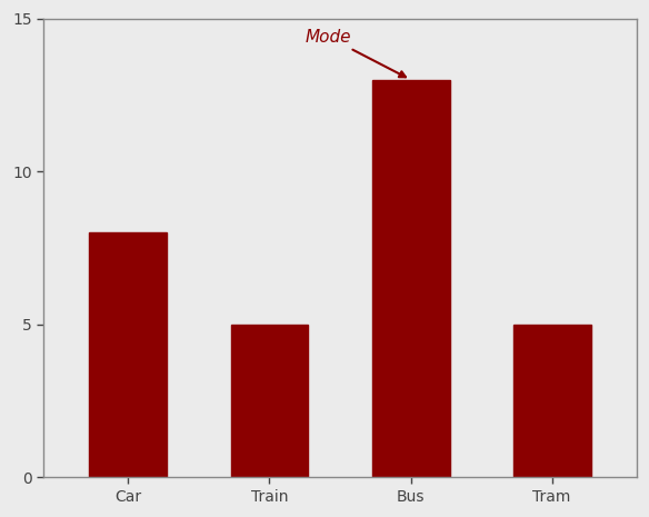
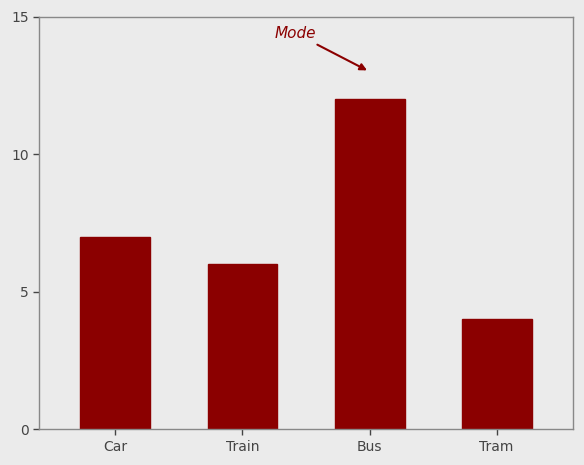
Car: 8 -> 7
Train: 5 -> 6
Bus: 13 -> 12
Tram: 5 -> 4
